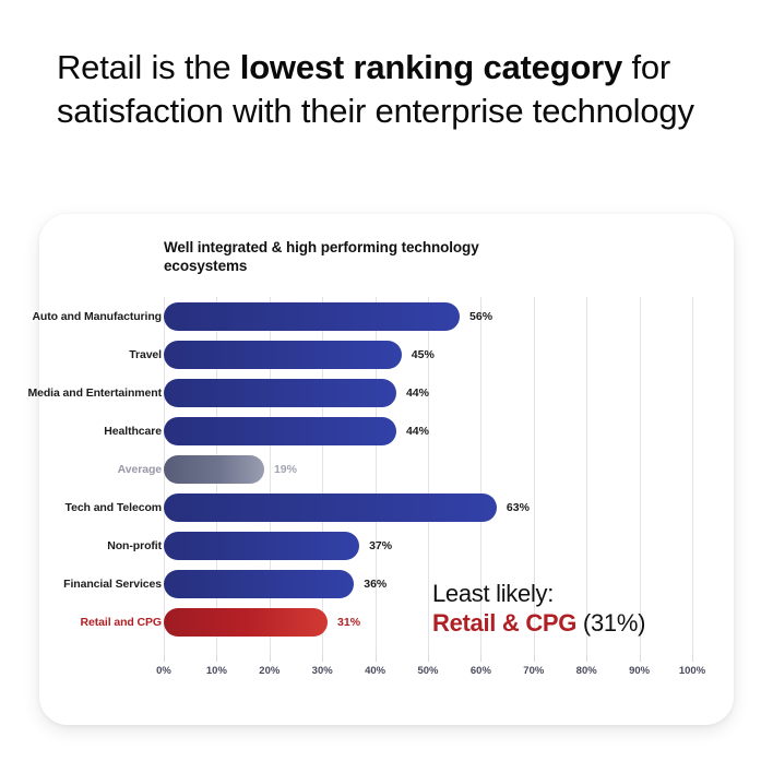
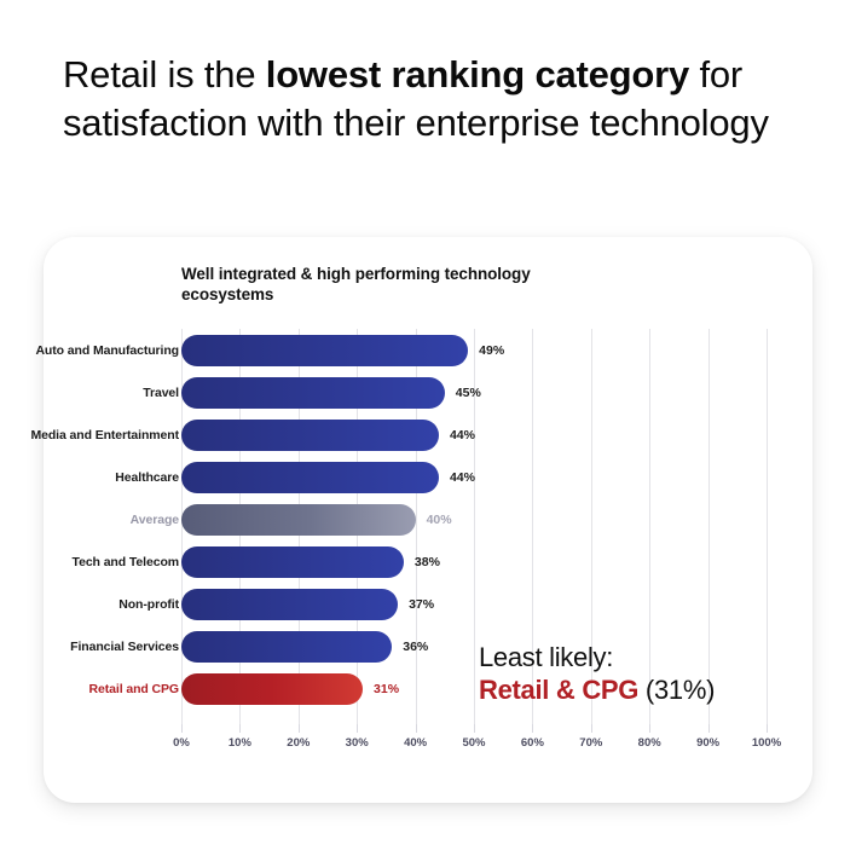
Auto and Manufacturing: 56% -> 49%
Average: 19% -> 40%
Tech and Telecom: 63% -> 38%
